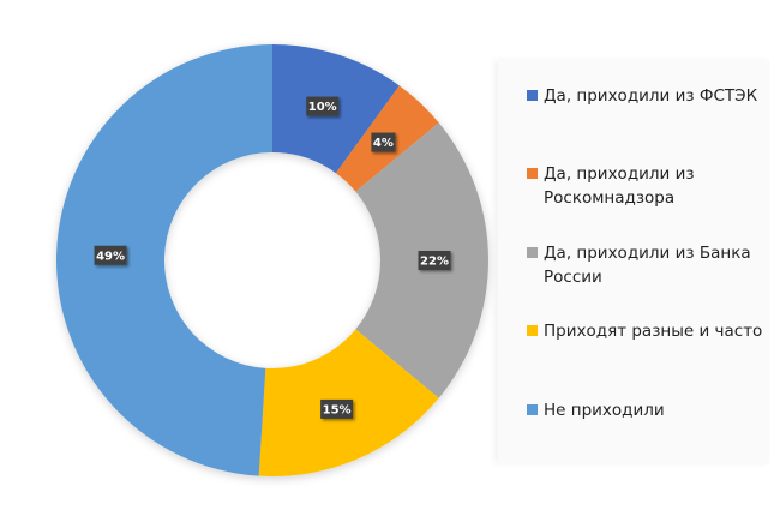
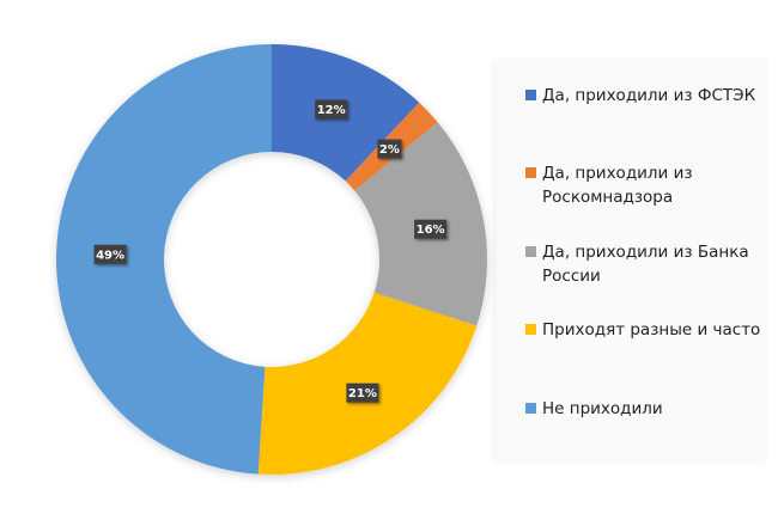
Да, приходили из ФСТЭК: 10% -> 12%
Да, приходили из Роскомнадзора: 4% -> 2%
Да, приходили из Банка России: 22% -> 16%
Приходят разные и часто: 15% -> 21%
